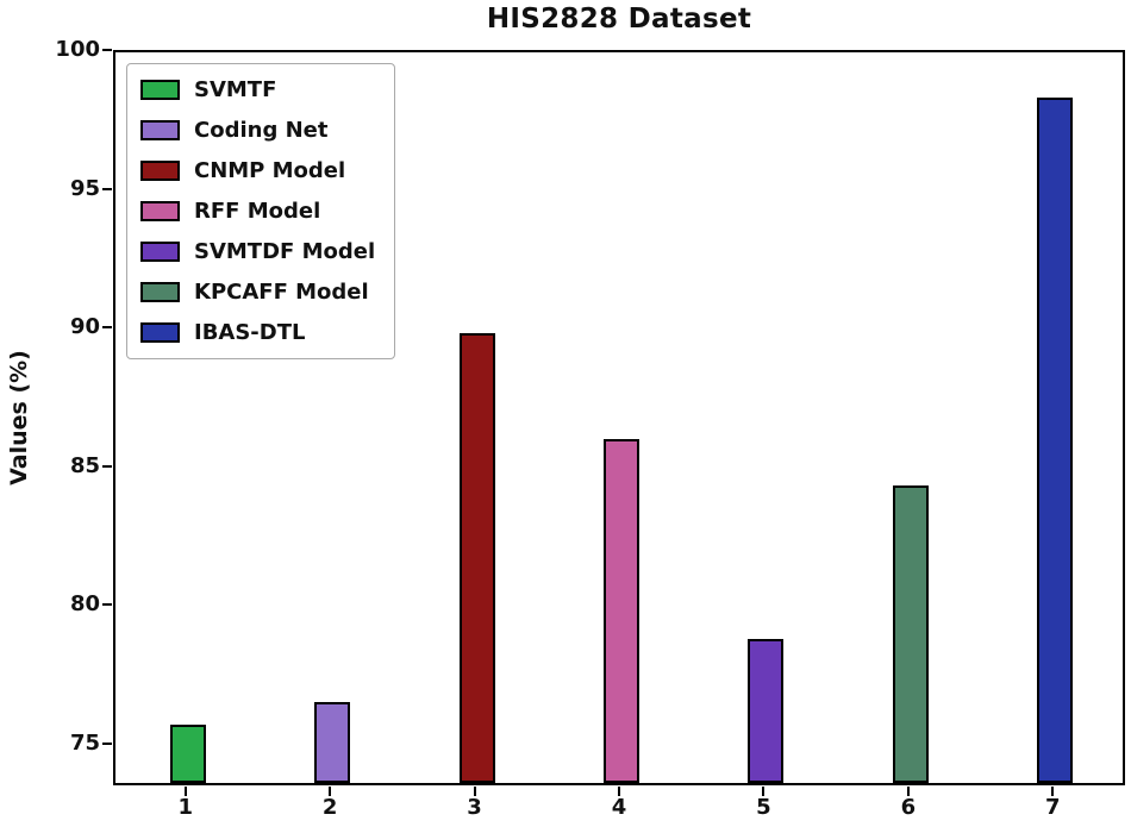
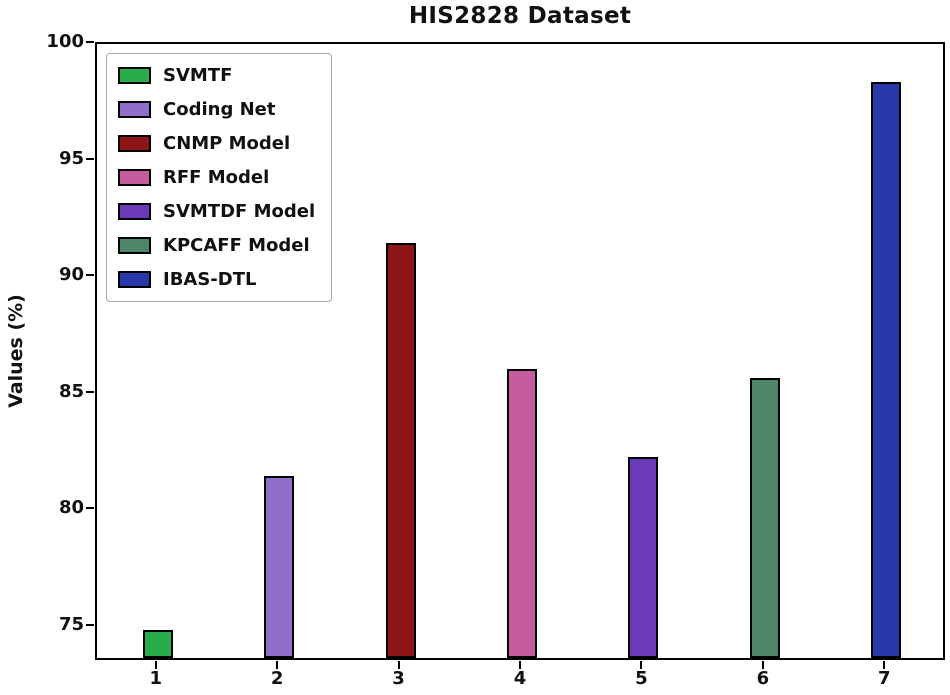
1: 75.6 -> 74.7
2: 76.4 -> 81.3
3: 89.7 -> 91.3
5: 78.7 -> 82.1
6: 84.2 -> 85.5
